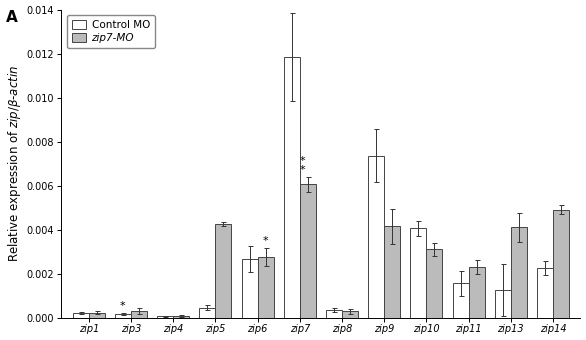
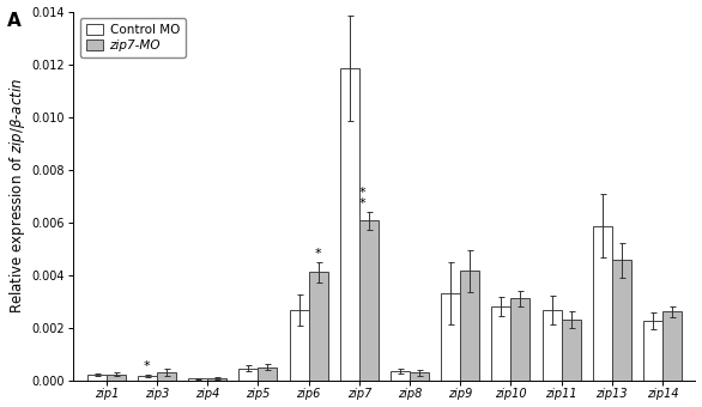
zip7-MO/zip5: 0.00425 -> 0.00050
zip7-MO/zip6: 0.00275 -> 0.00410
Control MO/zip9: 0.00735 -> 0.00330
Control MO/zip10: 0.00405 -> 0.00280
Control MO/zip11: 0.00155 -> 0.00265
Control MO/zip13: 0.00125 -> 0.00585
zip7-MO/zip13: 0.00410 -> 0.00455
zip7-MO/zip14: 0.00490 -> 0.00260
